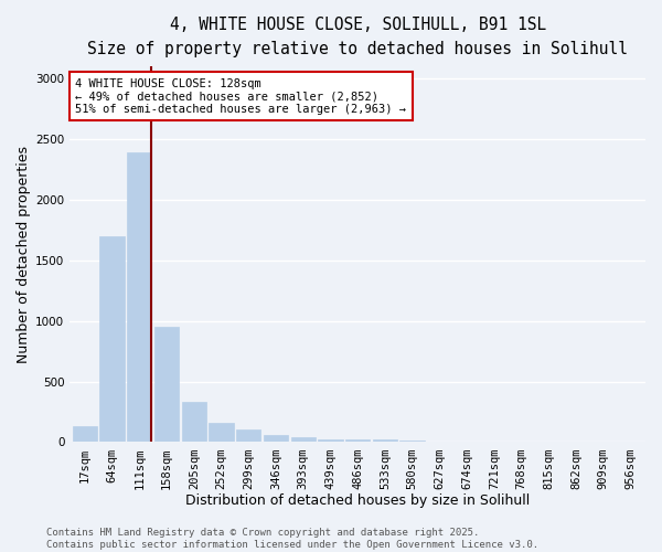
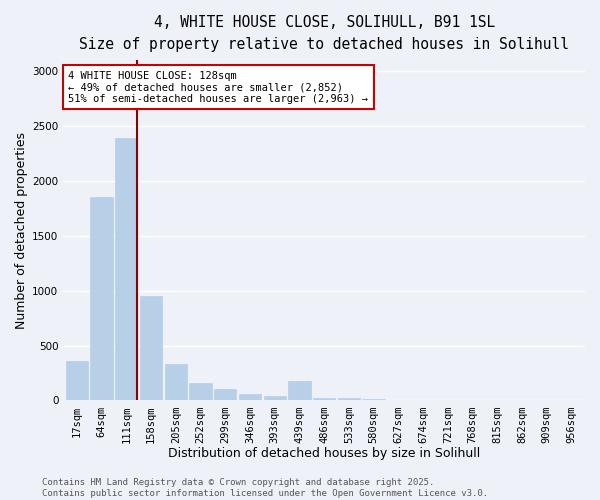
17sqm: 130 -> 360
64sqm: 1700 -> 1850
439sqm: 20 -> 180
